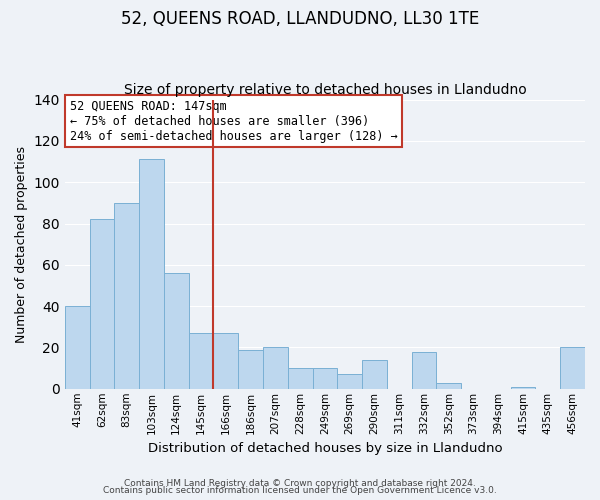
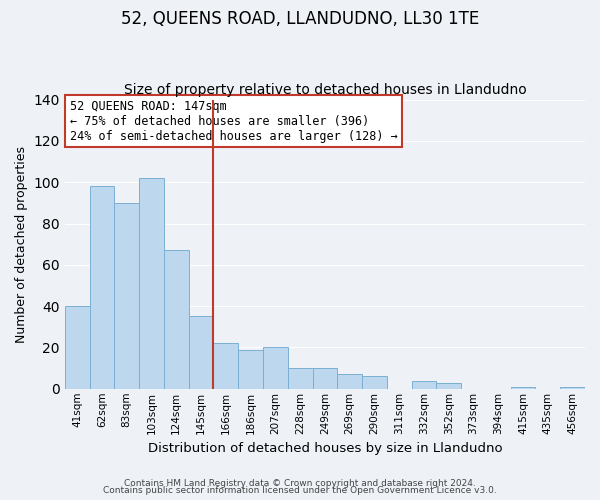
62sqm: 82 -> 98
103sqm: 111 -> 102
124sqm: 56 -> 67
145sqm: 27 -> 35
166sqm: 27 -> 22
290sqm: 14 -> 6
332sqm: 18 -> 4
456sqm: 20 -> 1
